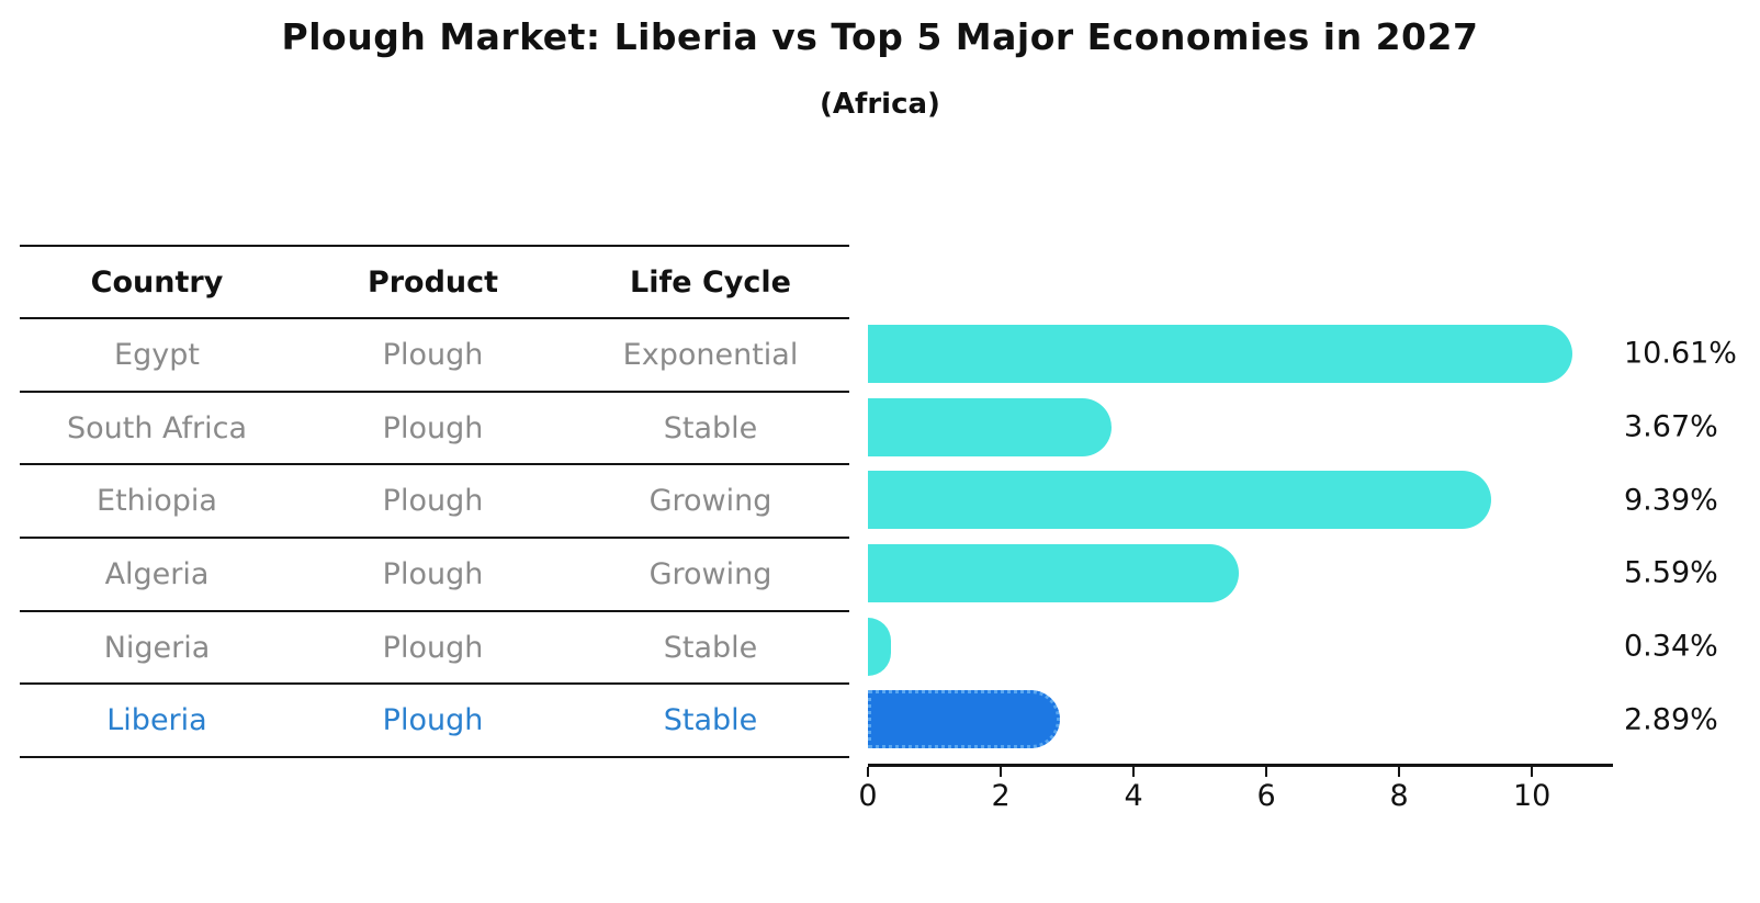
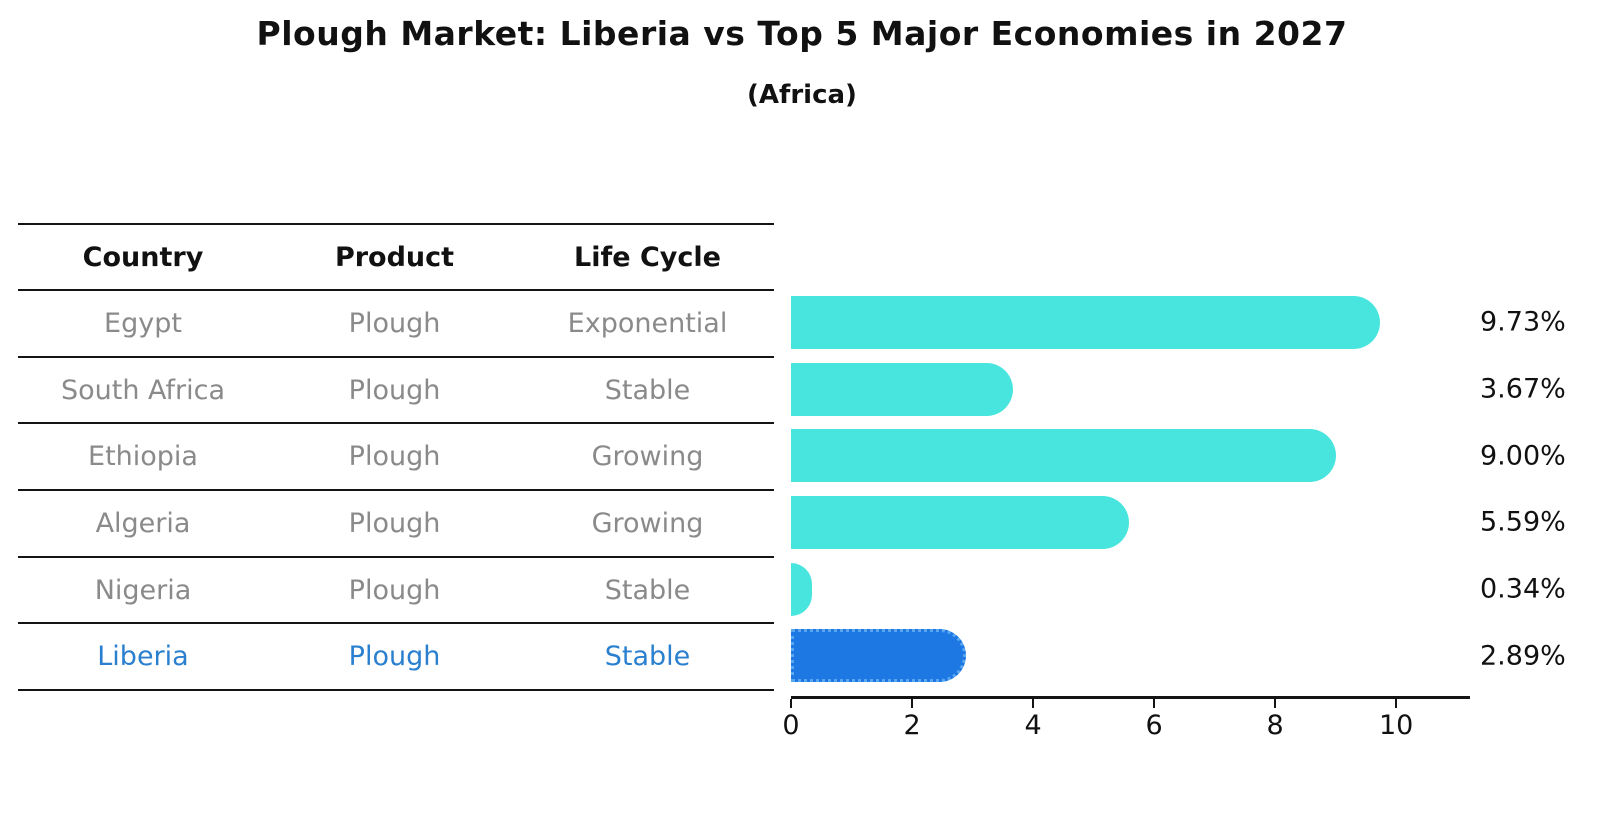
Egypt: 10.61% -> 9.73%
Ethiopia: 9.39% -> 9.00%
